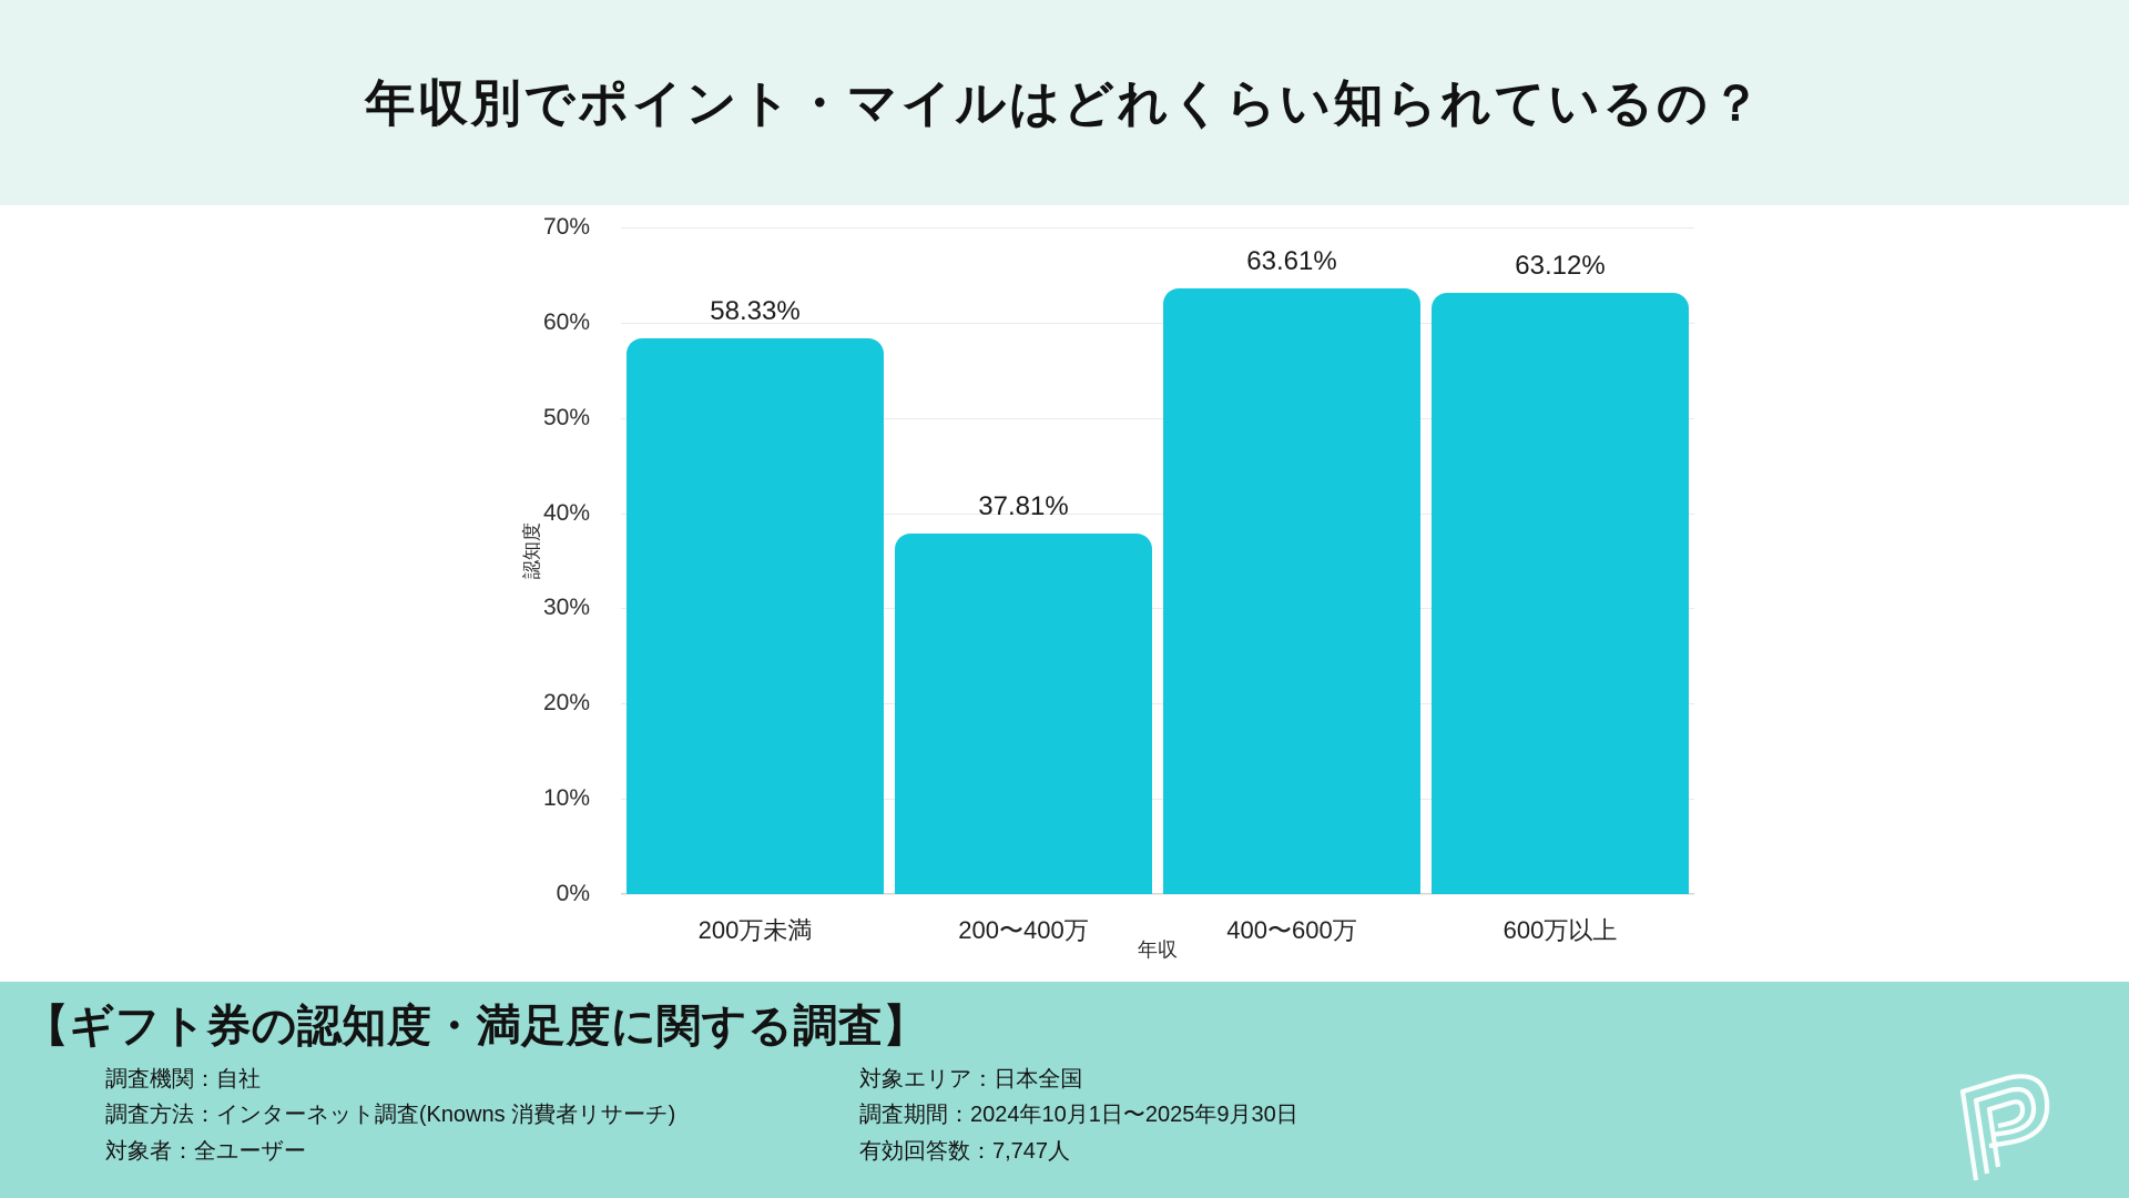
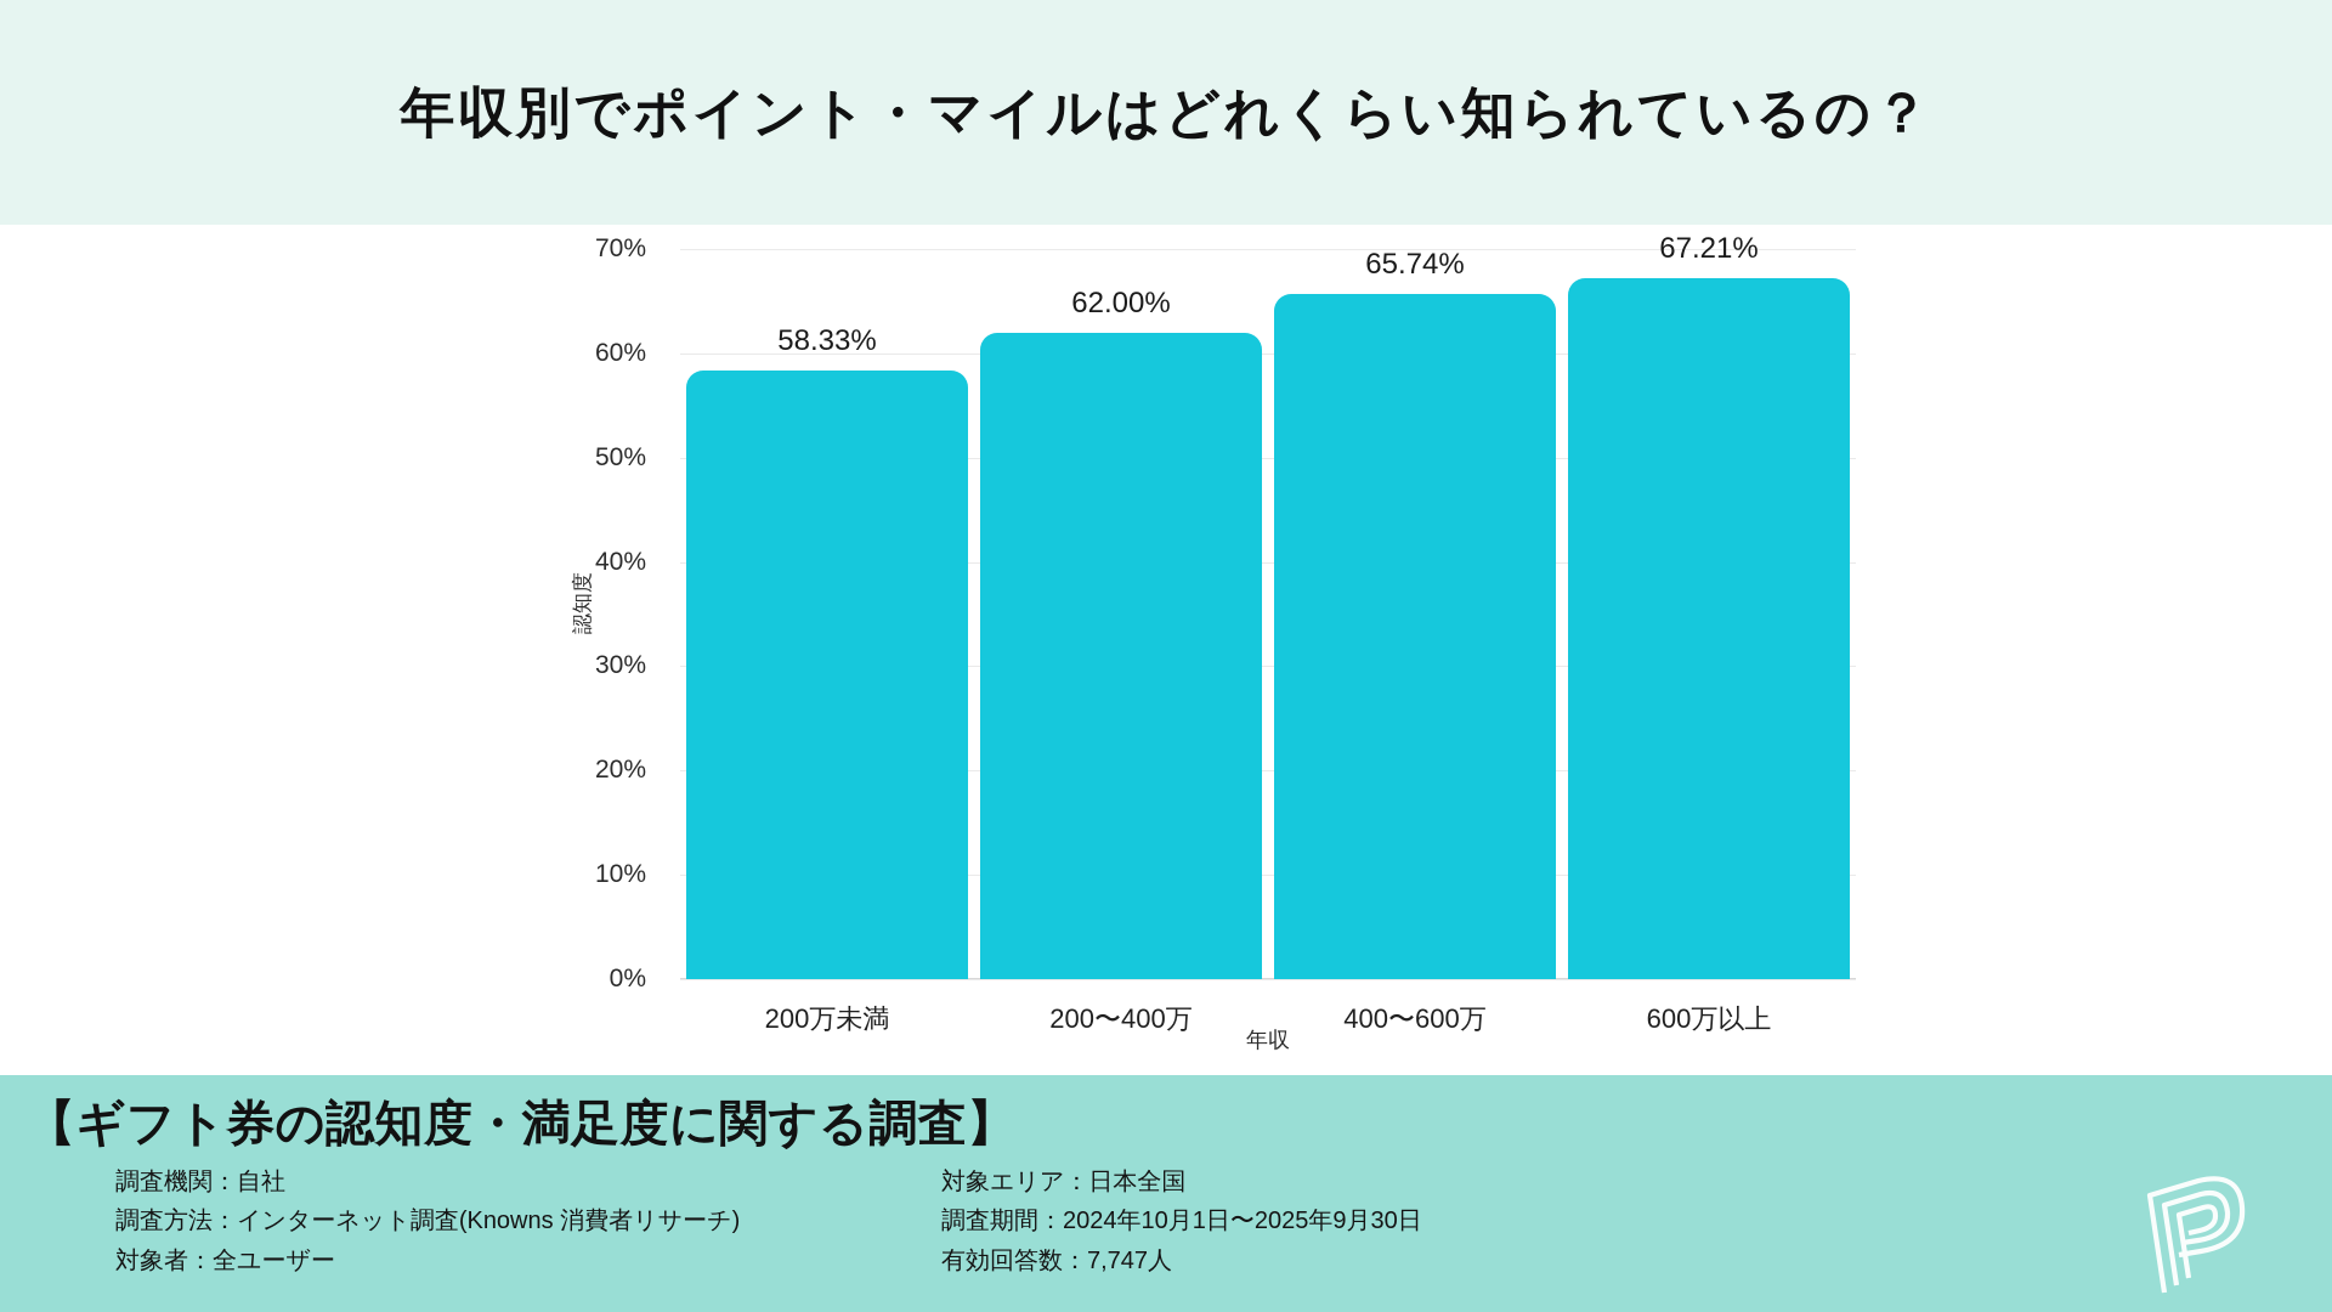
200〜400万: 37.81% -> 62.00%
400〜600万: 63.61% -> 65.74%
600万以上: 63.12% -> 67.21%
